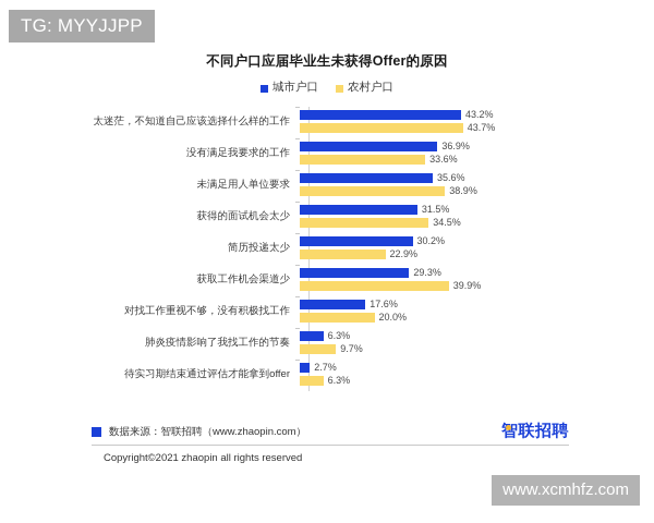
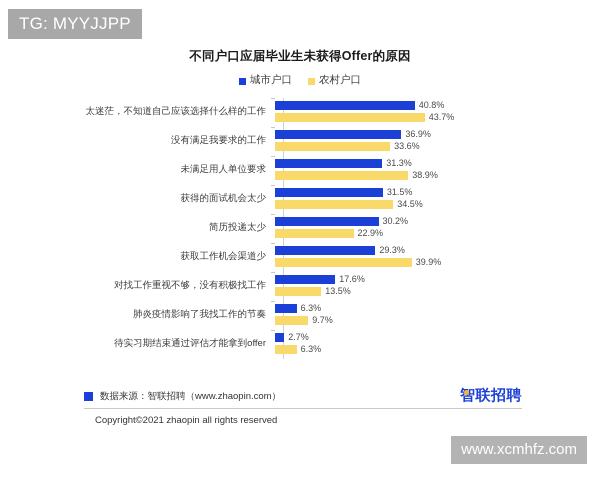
城市户口/太迷茫，不知道自己应该选择什么样的工作: 43.2% -> 40.8%
城市户口/未满足用人单位要求: 35.6% -> 31.3%
农村户口/对找工作重视不够，没有积极找工作: 20.0% -> 13.5%
